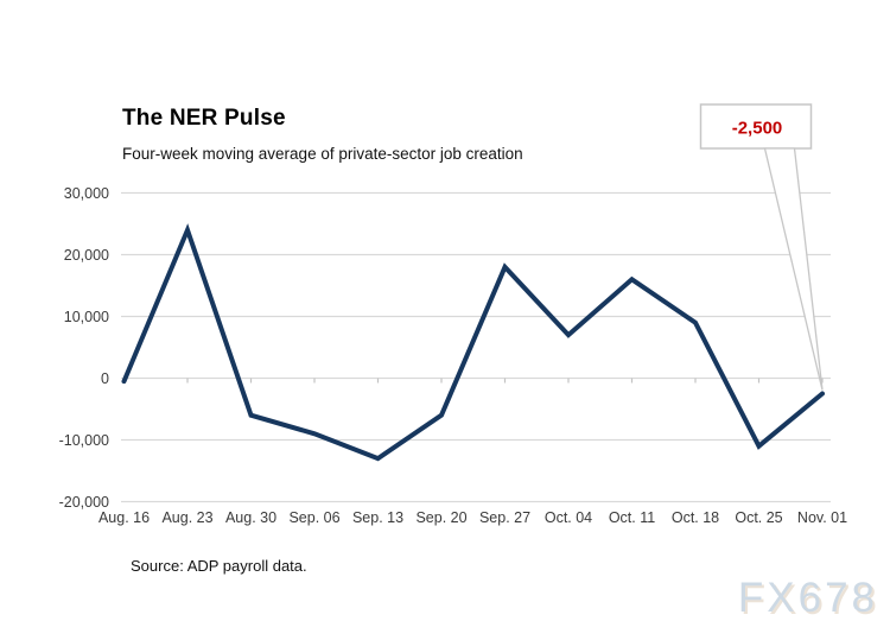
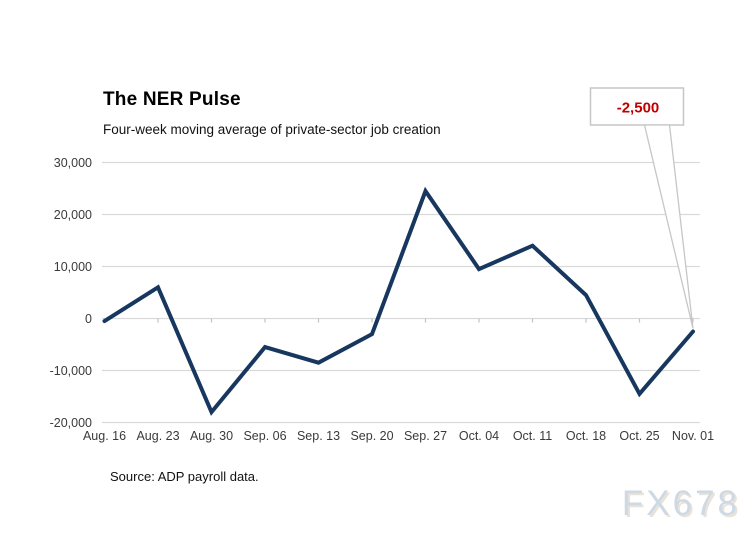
Aug. 23: 24000 -> 6000
Aug. 30: -6000 -> -18000
Sep. 06: -9000 -> -6000
Sep. 13: -13000 -> -8000
Sep. 20: -6000 -> -3000
Sep. 27: 18000 -> 24000
Oct. 04: 7000 -> 10000
Oct. 11: 16000 -> 14000
Oct. 18: 9000 -> 4000
Oct. 25: -11000 -> -14000
